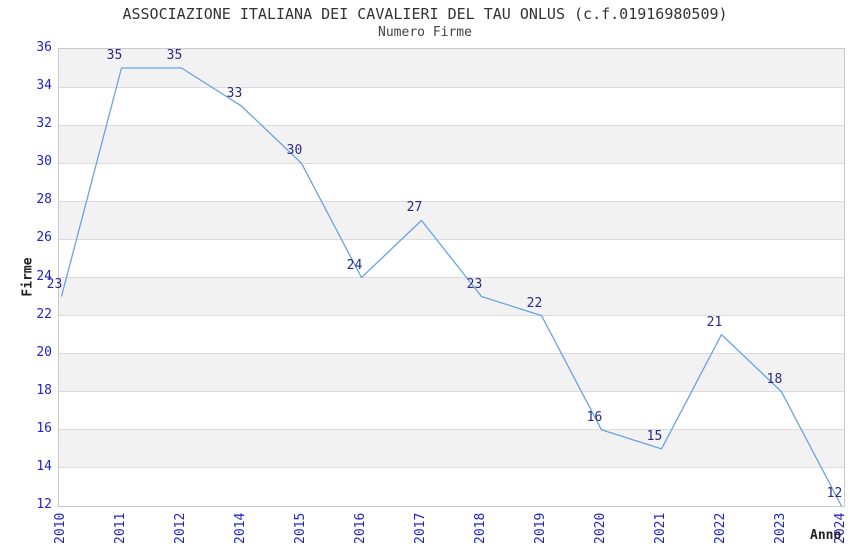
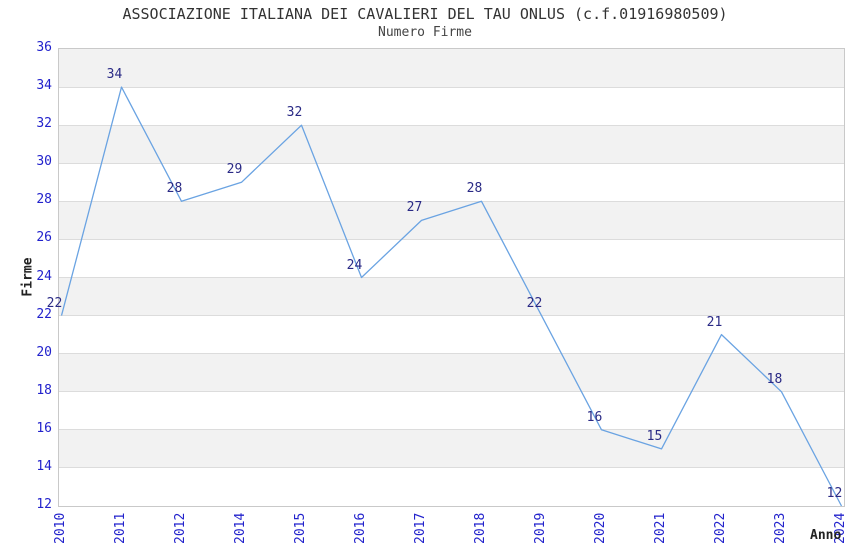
2010: 23 -> 22
2011: 35 -> 34
2012: 35 -> 28
2014: 33 -> 29
2015: 30 -> 32
2018: 23 -> 28
